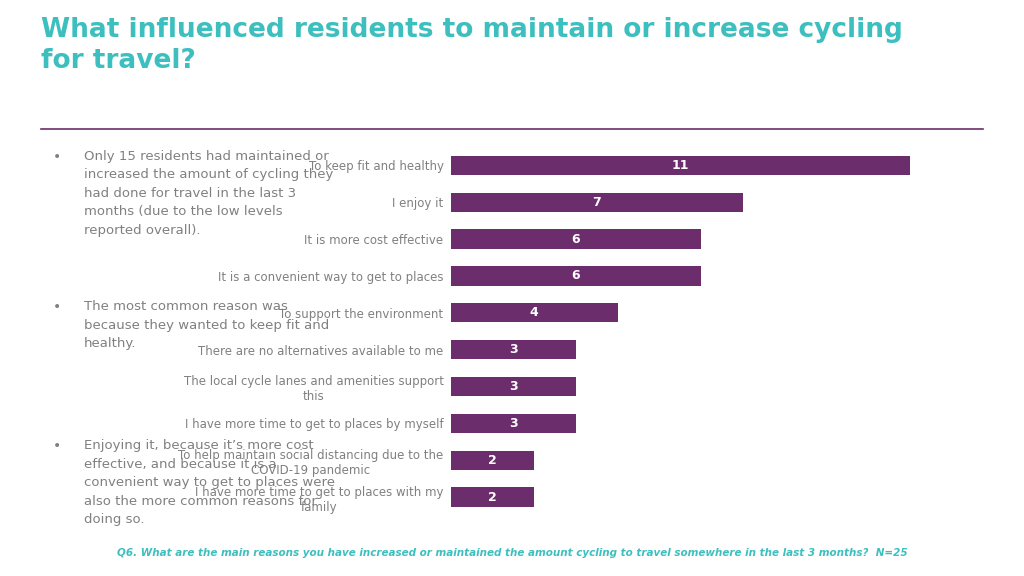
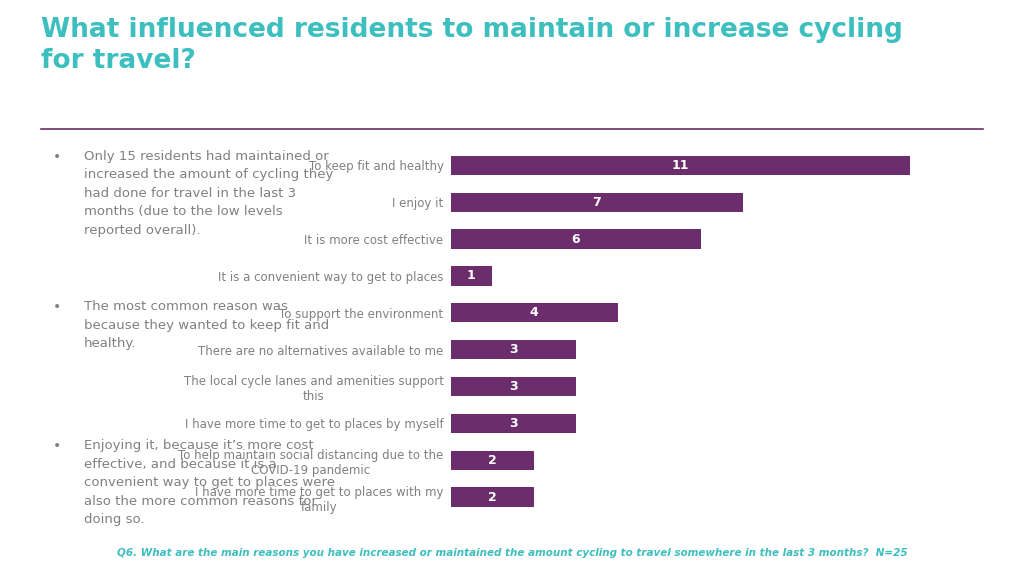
It is a convenient way to get to places: 6 -> 1
